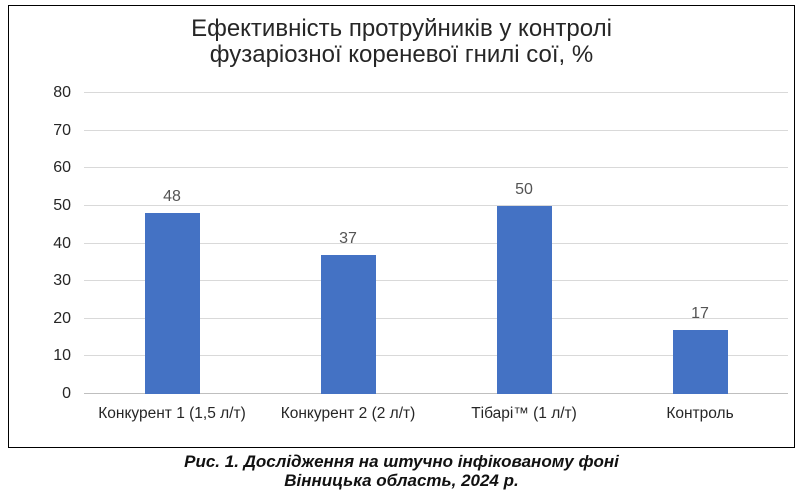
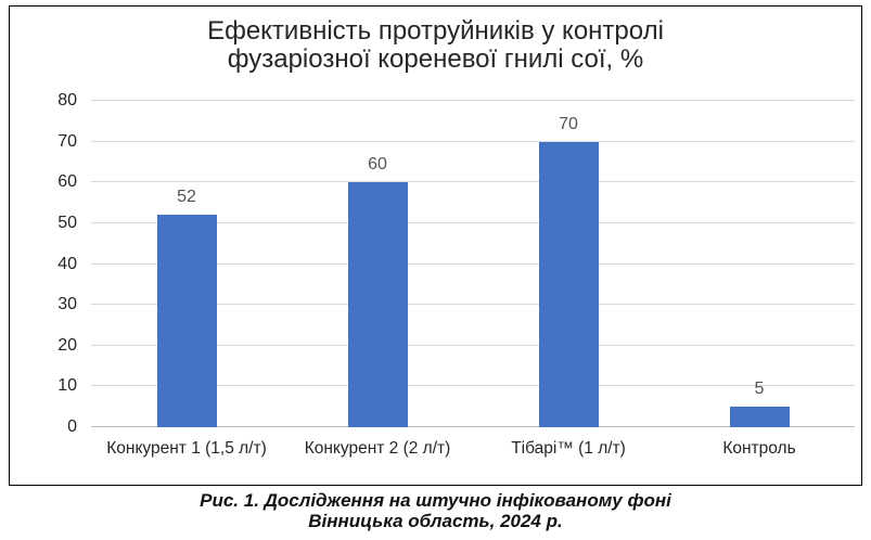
Конкурент 1 (1,5 л/т): 48 -> 52
Конкурент 2 (2 л/т): 37 -> 60
Тібарі™ (1 л/т): 50 -> 70
Контроль: 17 -> 5
